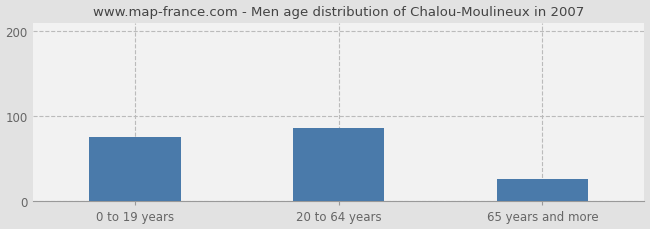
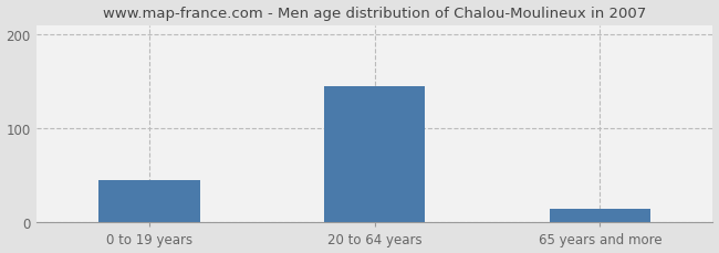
0 to 19 years: 76 -> 45
20 to 64 years: 86 -> 145
65 years and more: 26 -> 15
